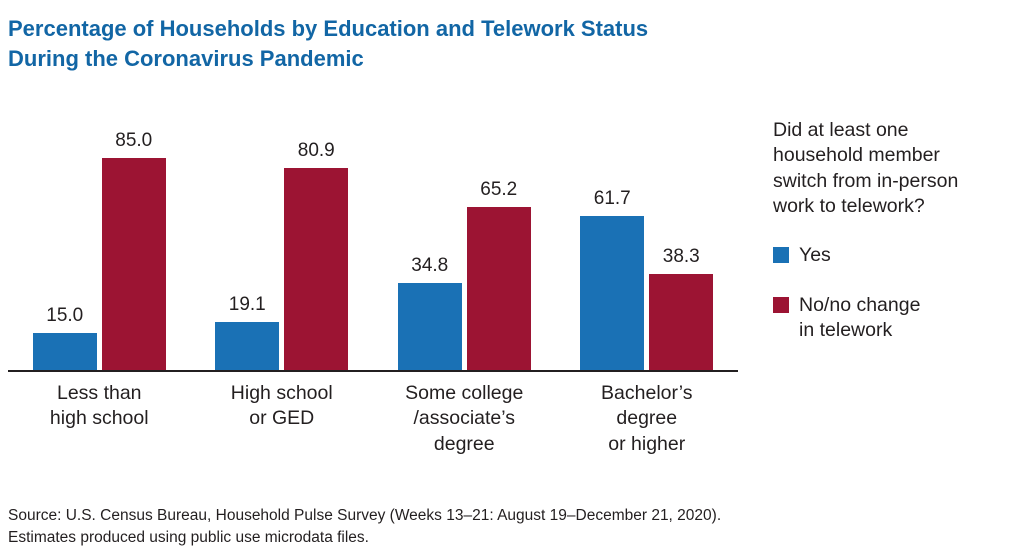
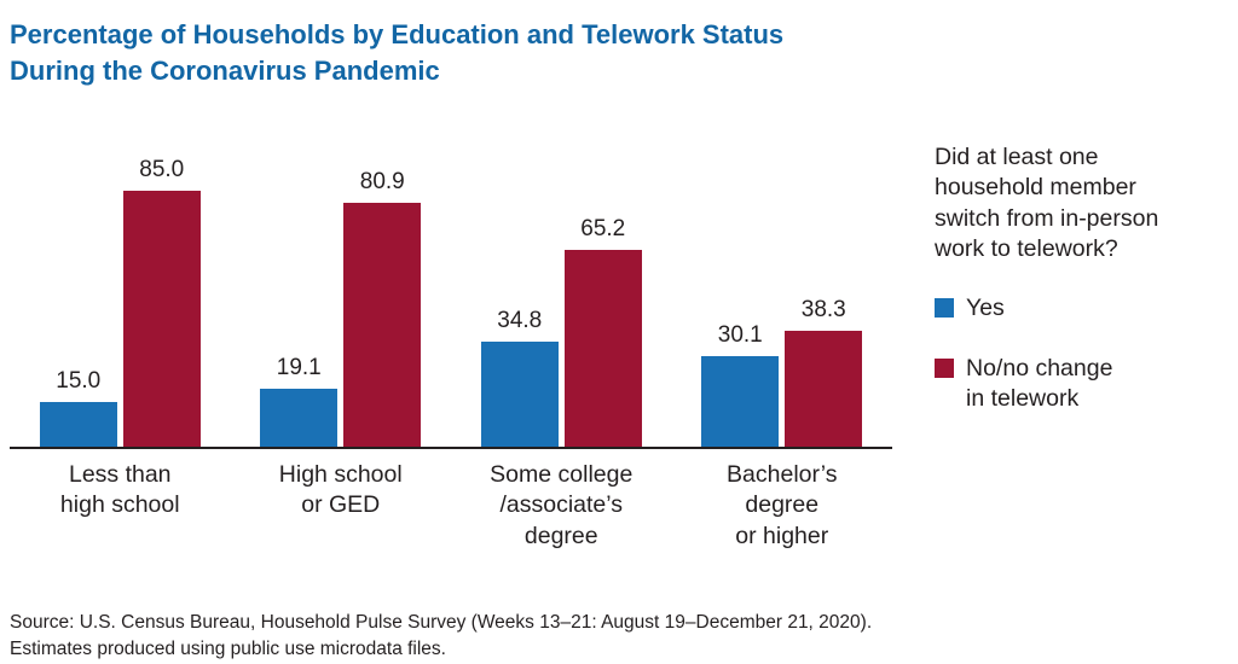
Yes/Bachelor’s degree or higher: 61.7 -> 30.1
